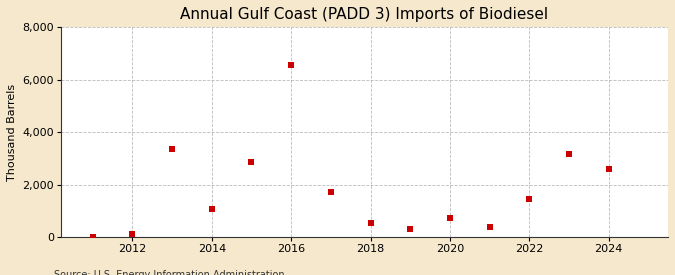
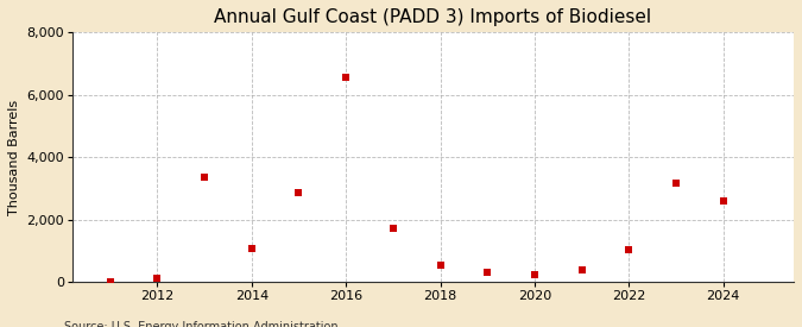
2020: 750 -> 240
2022: 1,450 -> 1,060
